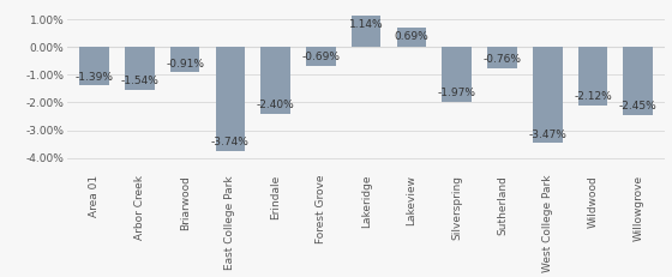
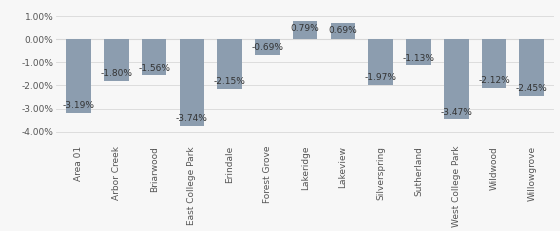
Area 01: -1.39% -> -3.19%
Arbor Creek: -1.54% -> -1.80%
Briarwood: -0.91% -> -1.56%
Erindale: -2.40% -> -2.15%
Lakeridge: 1.14% -> 0.79%
Sutherland: -0.76% -> -1.13%
